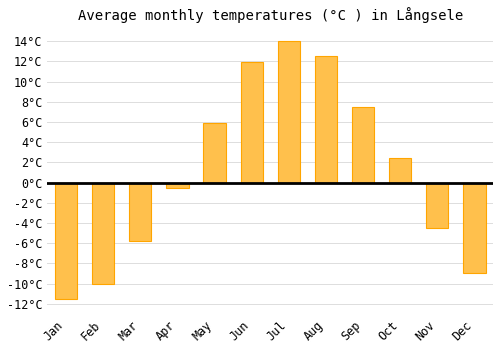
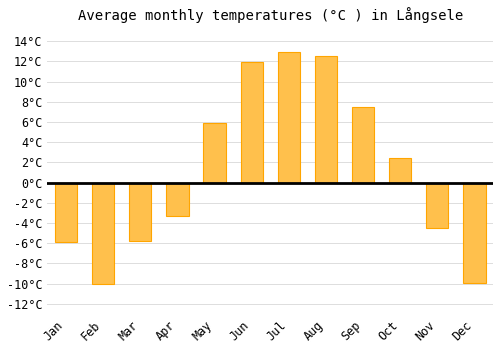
Jan: -11.5°C -> -5.9°C
Apr: -0.5°C -> -3.3°C
Jul: 14.0°C -> 12.9°C
Dec: -9.0°C -> -9.9°C
